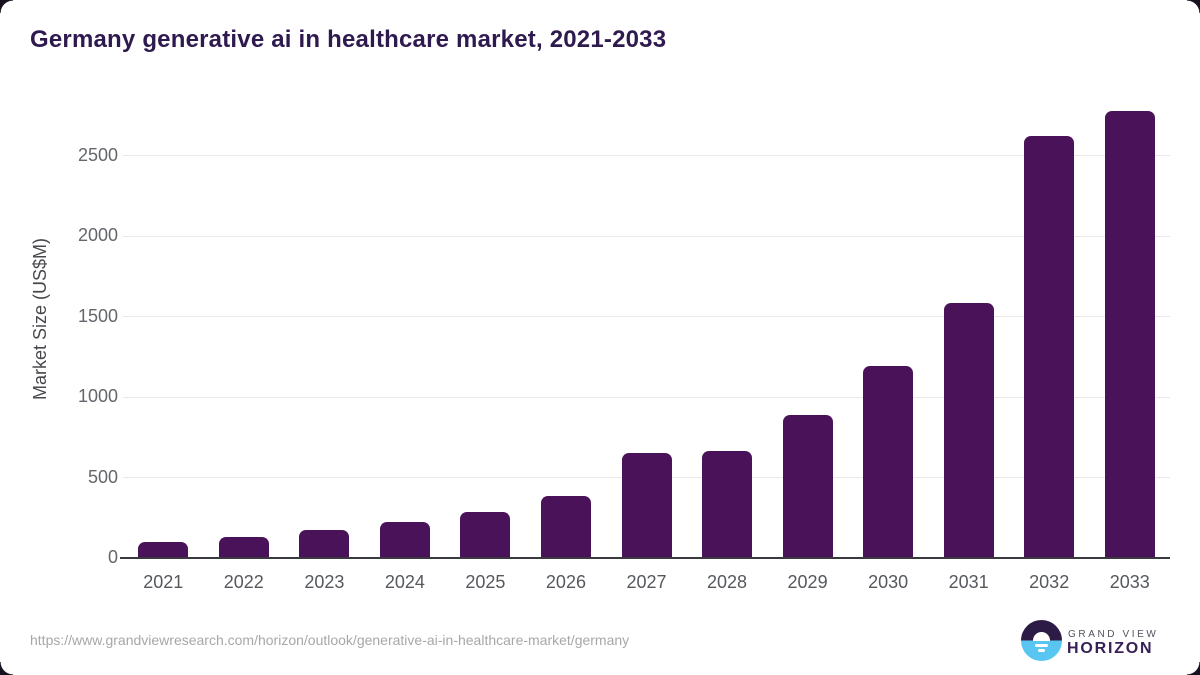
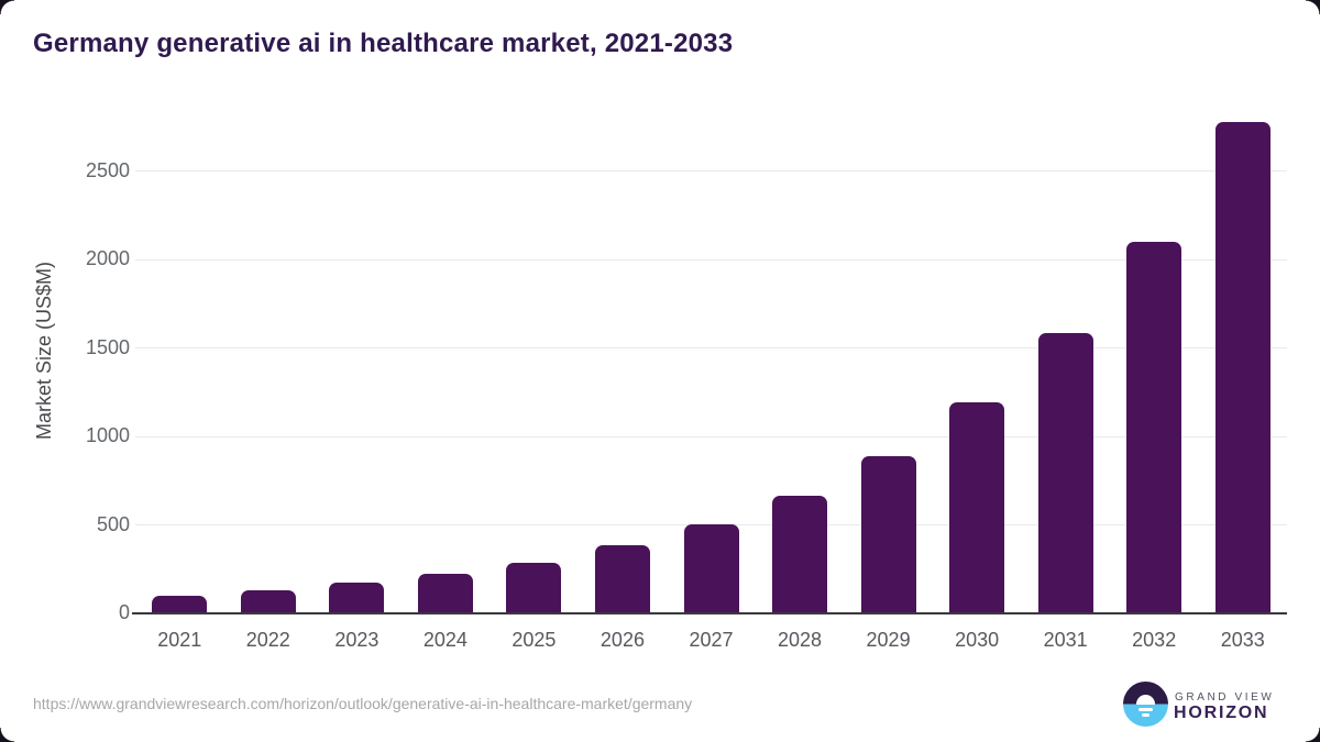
2027: 650 -> 500
2032: 2620 -> 2100
